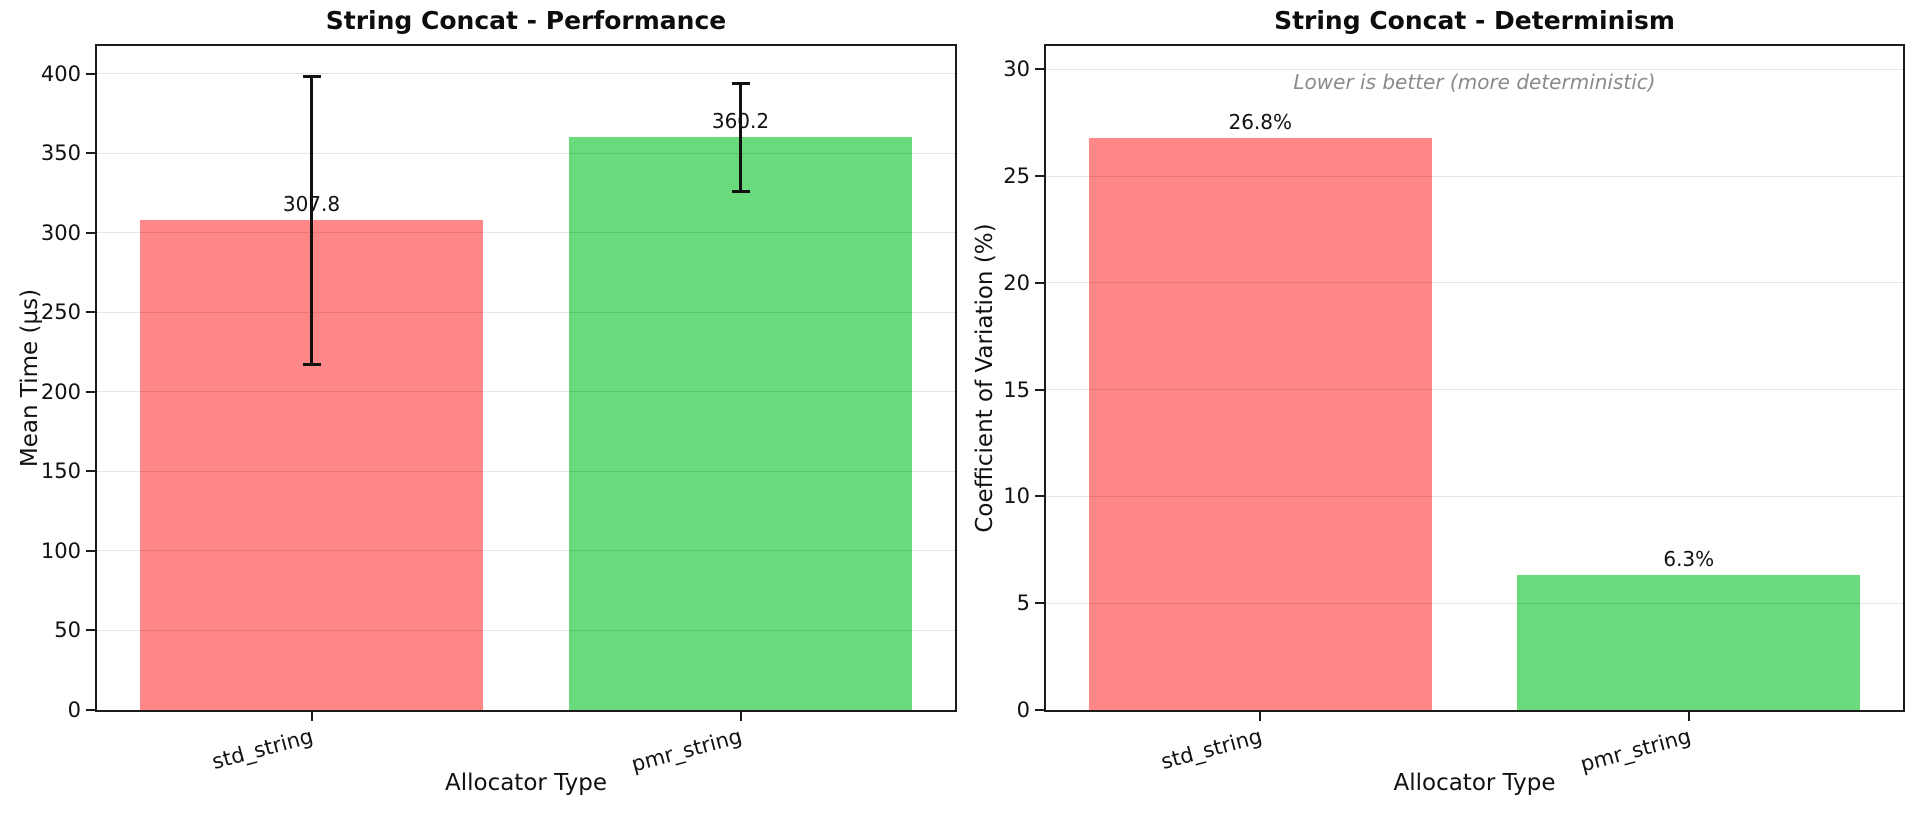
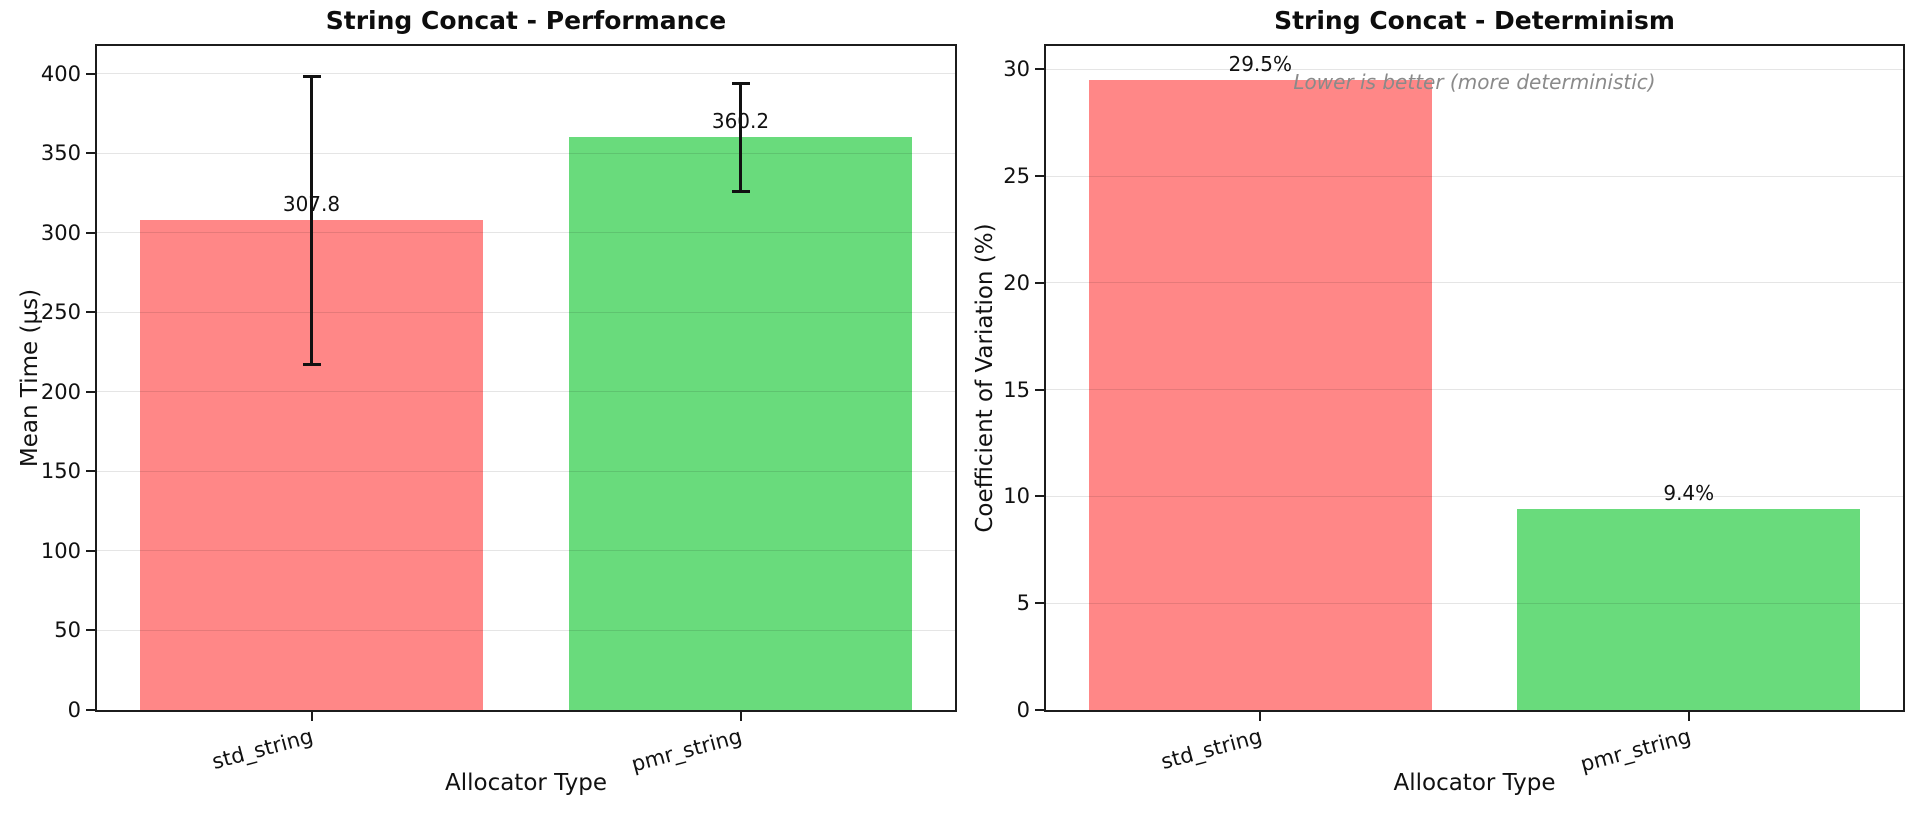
String Concat - Determinism/std_string: 26.8% -> 29.5%
String Concat - Determinism/pmr_string: 6.3% -> 9.4%
